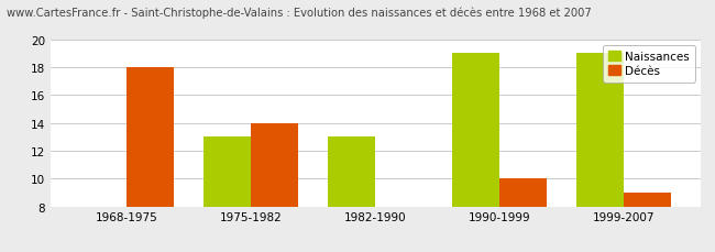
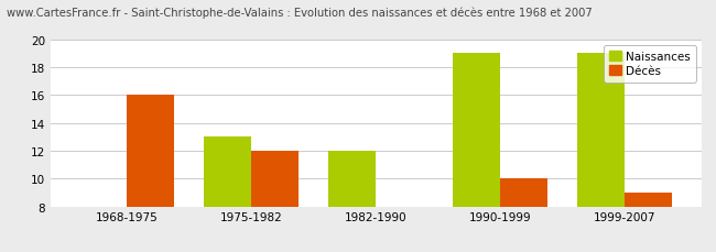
Décès/1968-1975: 18 -> 16
Décès/1975-1982: 14 -> 12
Naissances/1982-1990: 13 -> 12
